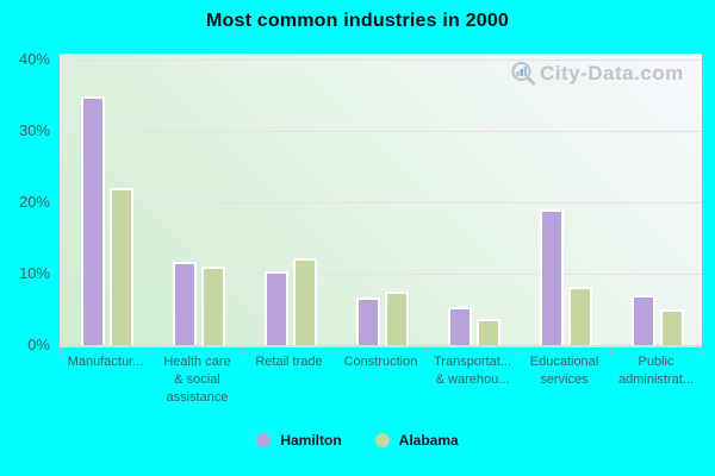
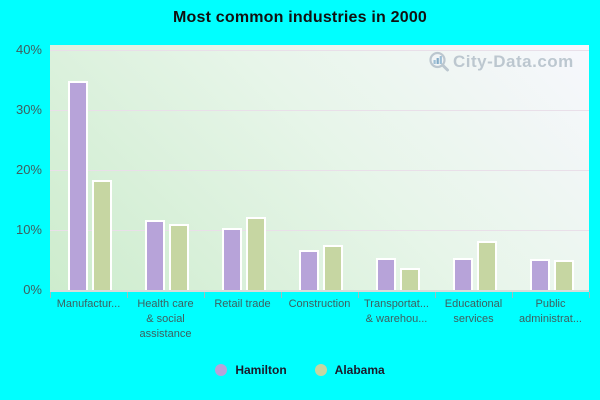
Alabama/Manufactur...: 22% -> 18%
Hamilton/Educational services: 19% -> 5%
Hamilton/Public administrat...: 7% -> 5%
